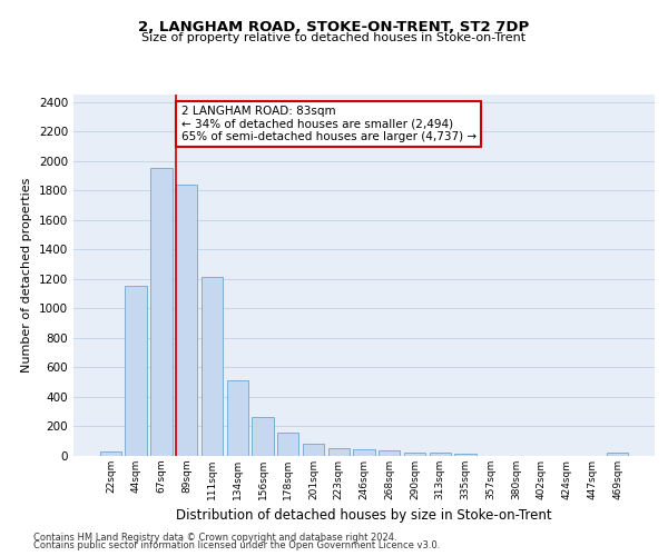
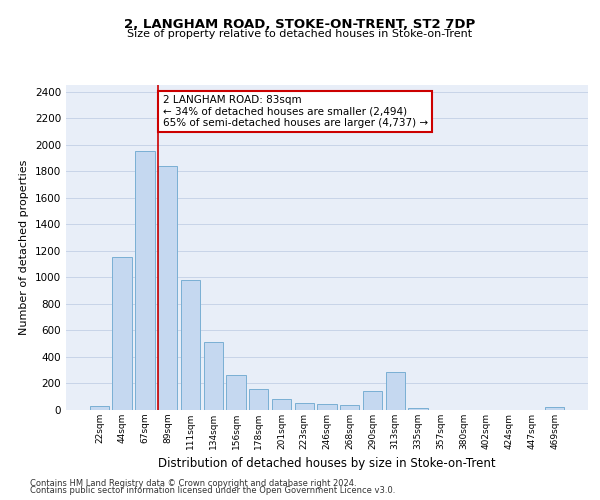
111sqm: 1220 -> 980
290sqm: 20 -> 140
313sqm: 20 -> 290
